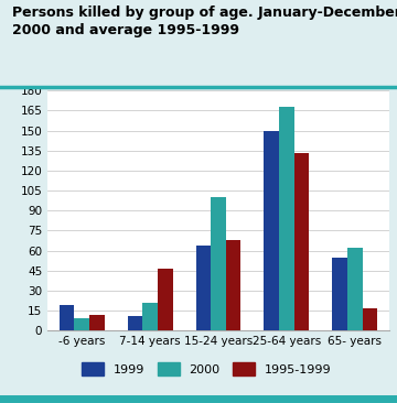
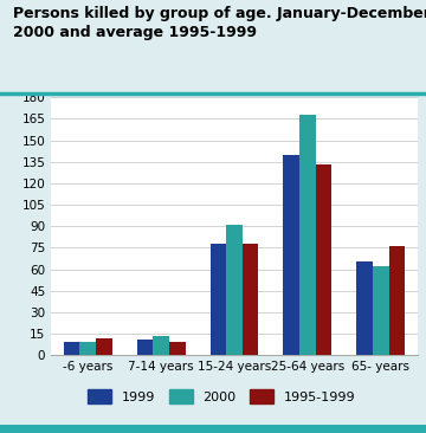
1999/-6 years: 19 -> 9
2000/7-14 years: 21 -> 13
1995-1999/7-14 years: 46 -> 9
1999/15-24 years: 64 -> 78
2000/15-24 years: 100 -> 91
1995-1999/15-24 years: 68 -> 78
1999/25-64 years: 150 -> 140
1999/65- years: 55 -> 65
1995-1999/65- years: 17 -> 76
